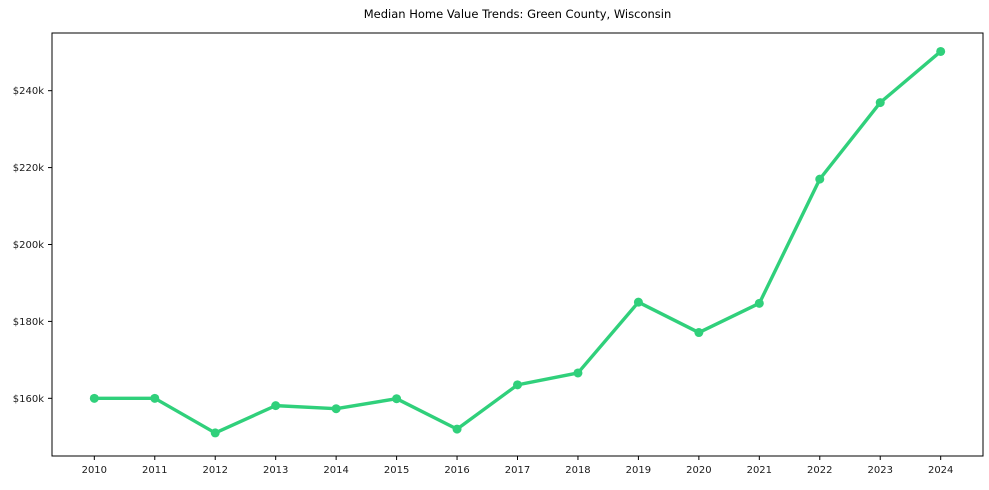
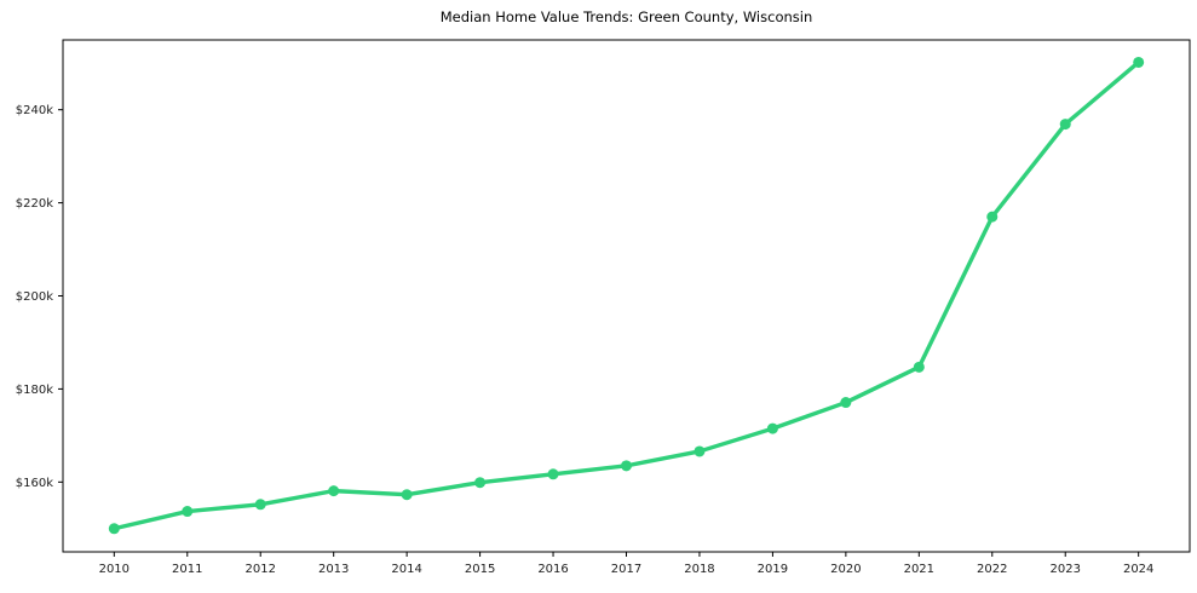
2010: $160k -> $150k
2011: $160k -> $154k
2012: $151k -> $155k
2016: $152k -> $162k
2019: $185k -> $172k
